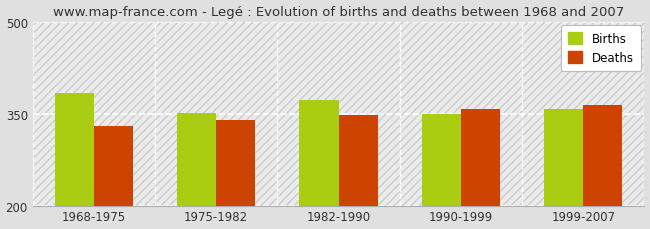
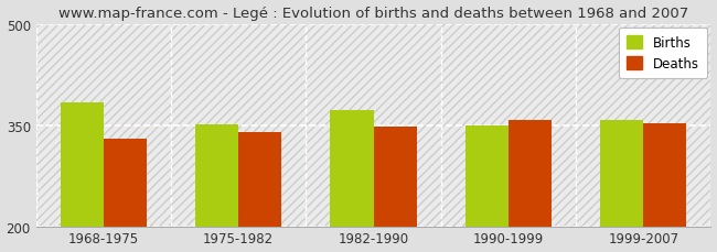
Deaths/1999-2007: 364 -> 352
